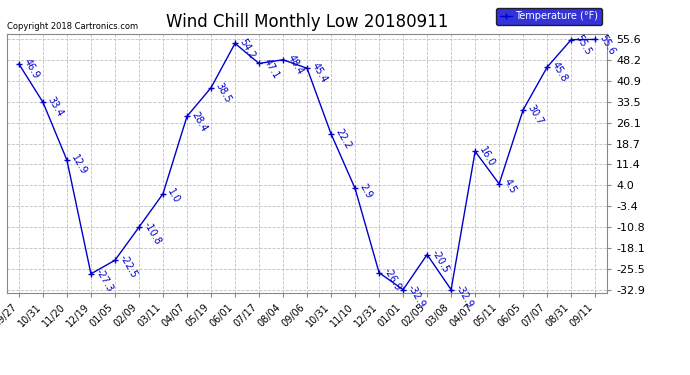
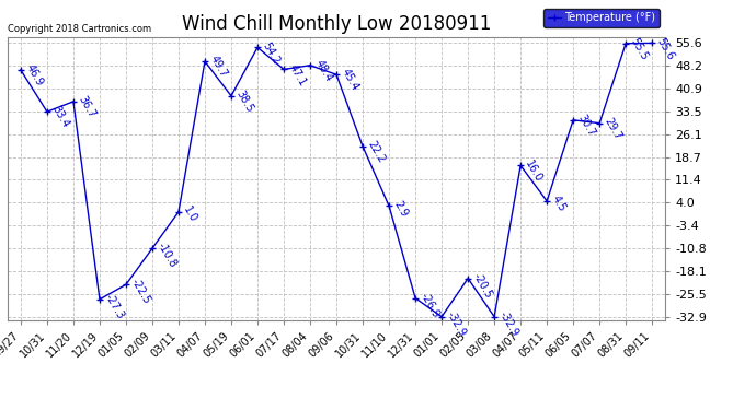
11/20: 12.9 -> 36.7
04/07: 28.4 -> 49.7
07/07: 45.8 -> 29.7
